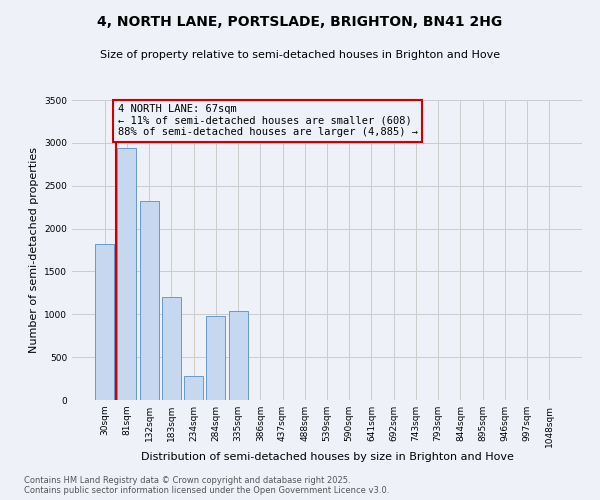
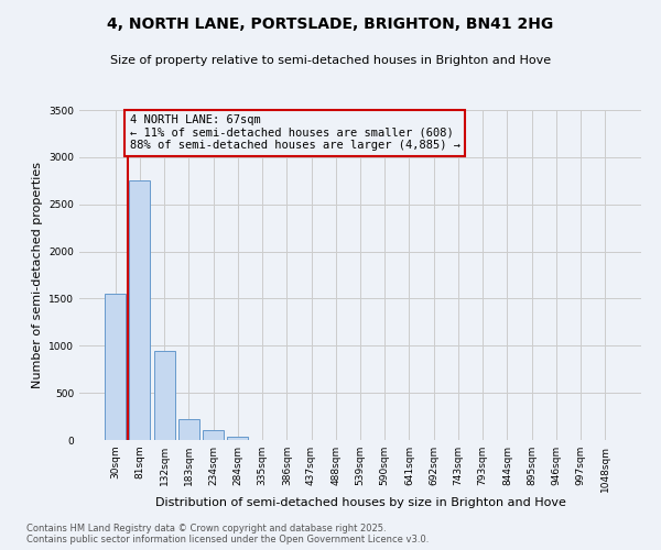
30sqm: 1820 -> 1550
81sqm: 2940 -> 2750
132sqm: 2320 -> 950
183sqm: 1200 -> 220
234sqm: 280 -> 100
284sqm: 980 -> 40
335sqm: 1040 -> 0
